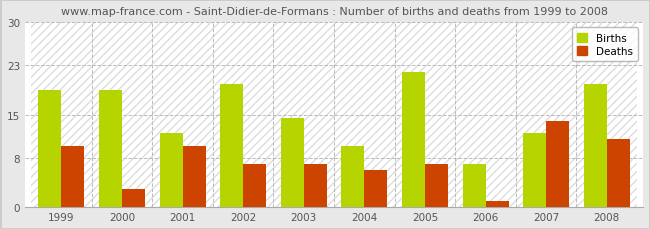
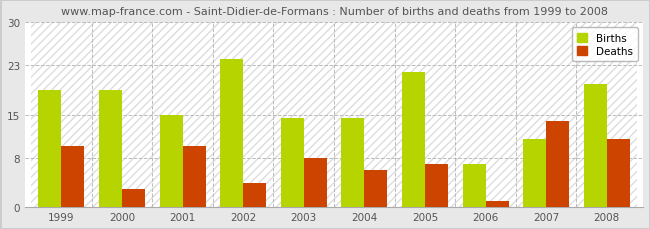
Births/2001: 12.0 -> 15.0
Births/2002: 20.0 -> 24.0
Deaths/2002: 7 -> 4
Deaths/2003: 7 -> 8
Births/2004: 10.0 -> 14.5
Births/2007: 12.0 -> 11.0
